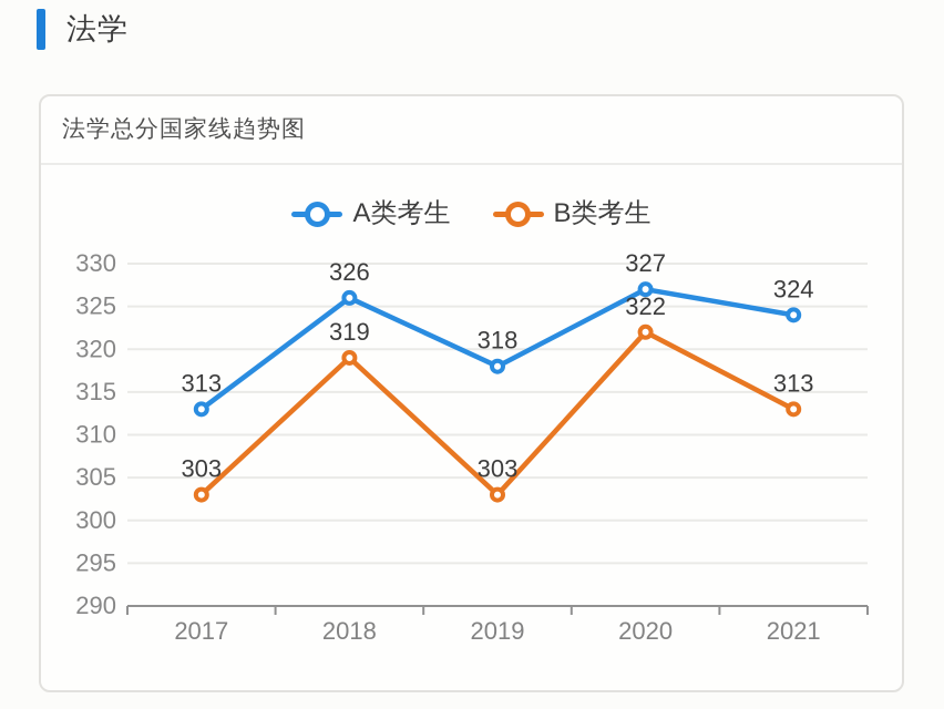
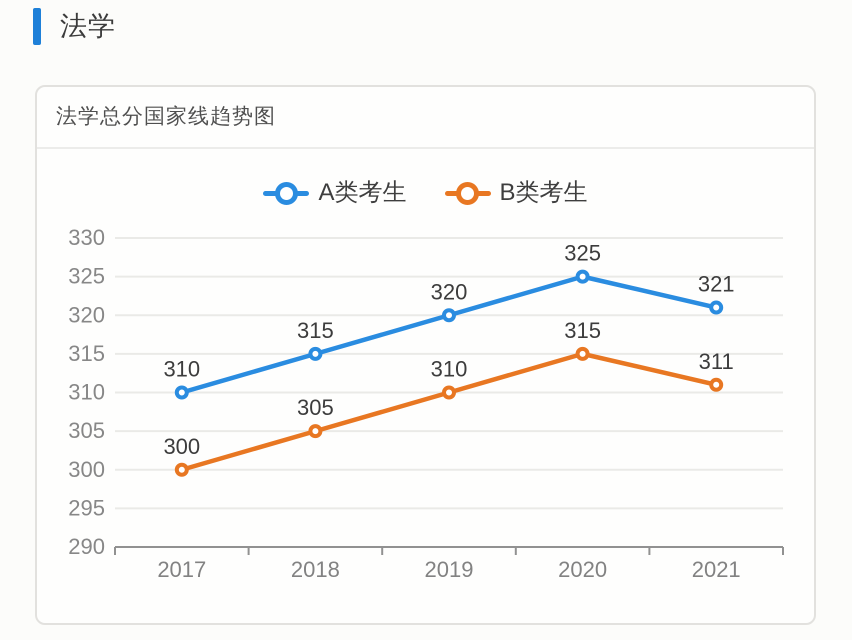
A类考生/2017: 313 -> 310
B类考生/2017: 303 -> 300
A类考生/2018: 326 -> 315
B类考生/2018: 319 -> 305
A类考生/2019: 318 -> 320
B类考生/2019: 303 -> 310
A类考生/2020: 327 -> 325
B类考生/2020: 322 -> 315
A类考生/2021: 324 -> 321
B类考生/2021: 313 -> 311
